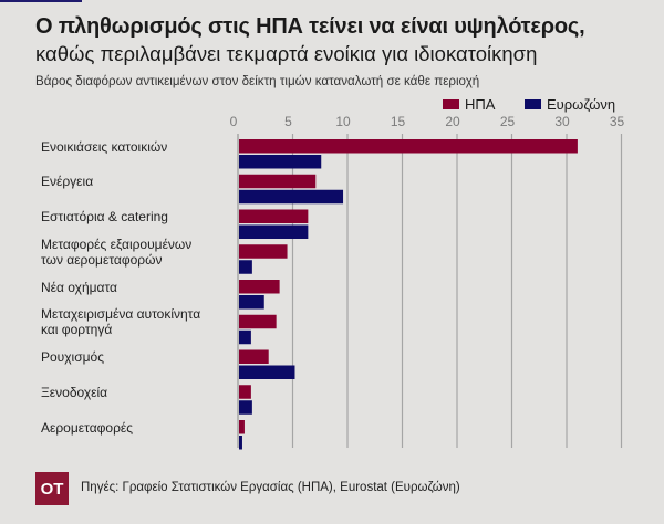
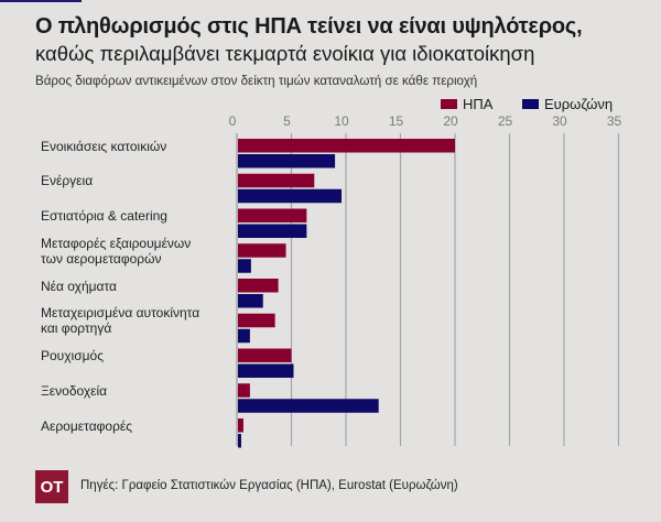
ΗΠΑ/Ενοικιάσεις κατοικιών: 31 -> 20
Ευρωζώνη/Ενοικιάσεις κατοικιών: 8 -> 9
ΗΠΑ/Ρουχισμός: 3 -> 5
Ευρωζώνη/Ξενοδοχεία: 1 -> 13
